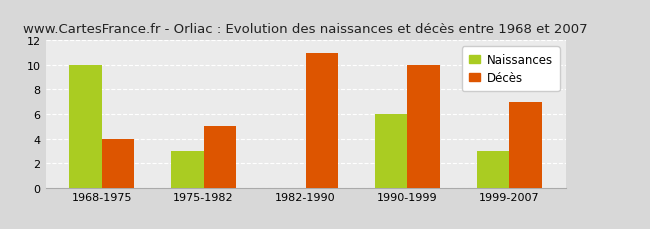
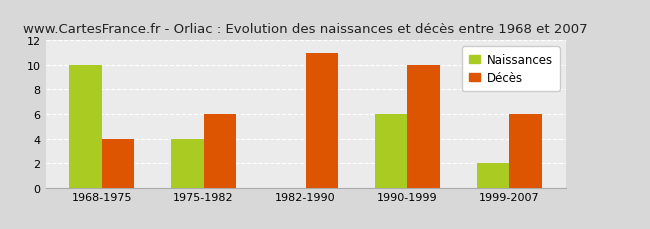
Naissances/1975-1982: 3 -> 4
Décès/1975-1982: 5 -> 6
Naissances/1999-2007: 3 -> 2
Décès/1999-2007: 7 -> 6
